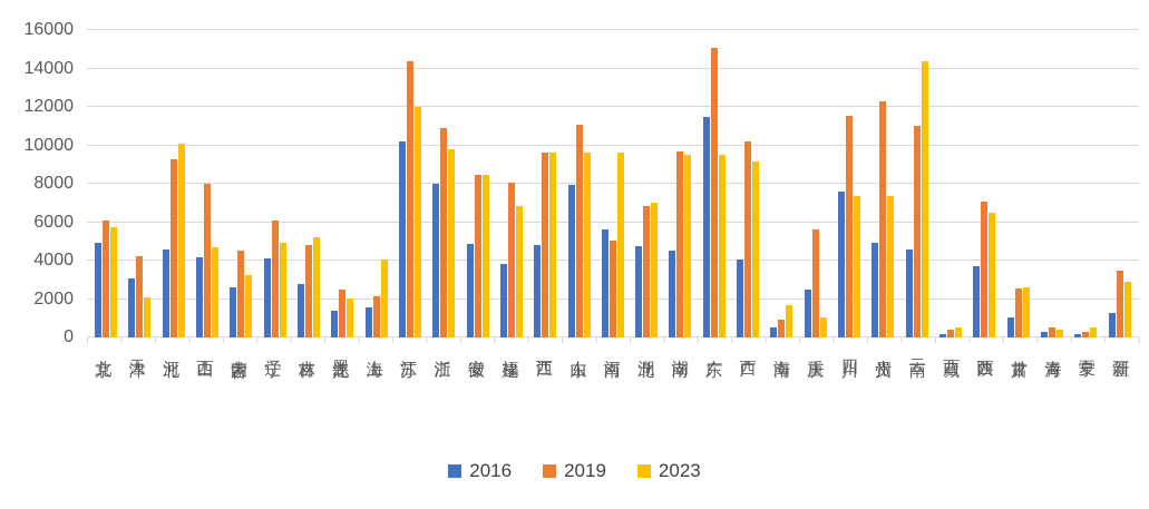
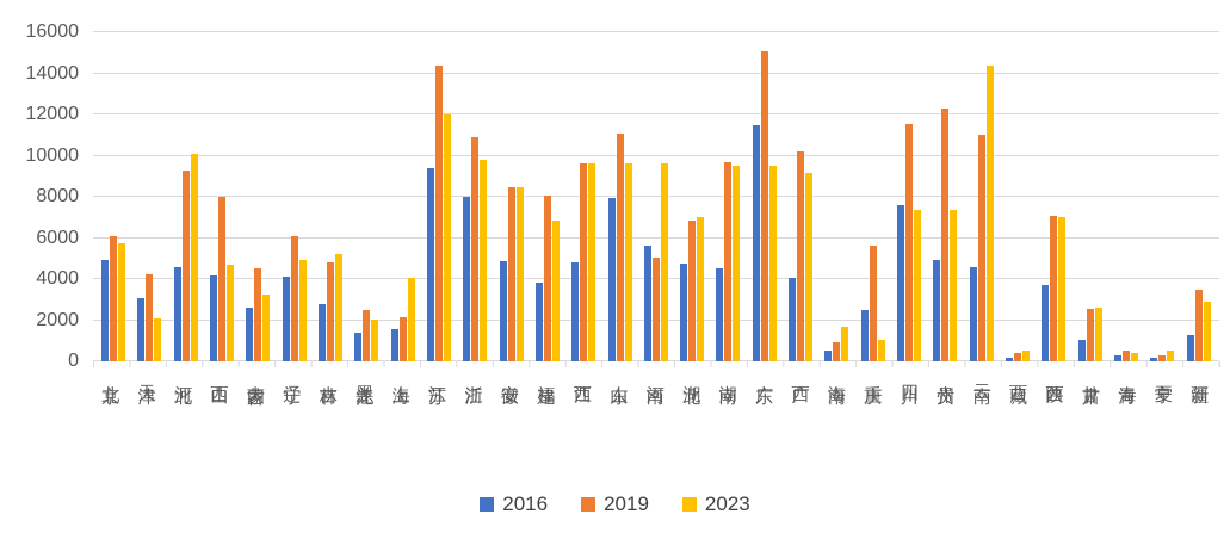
2016/江苏: 10200 -> 9400
2023/陕西: 6500 -> 7000
